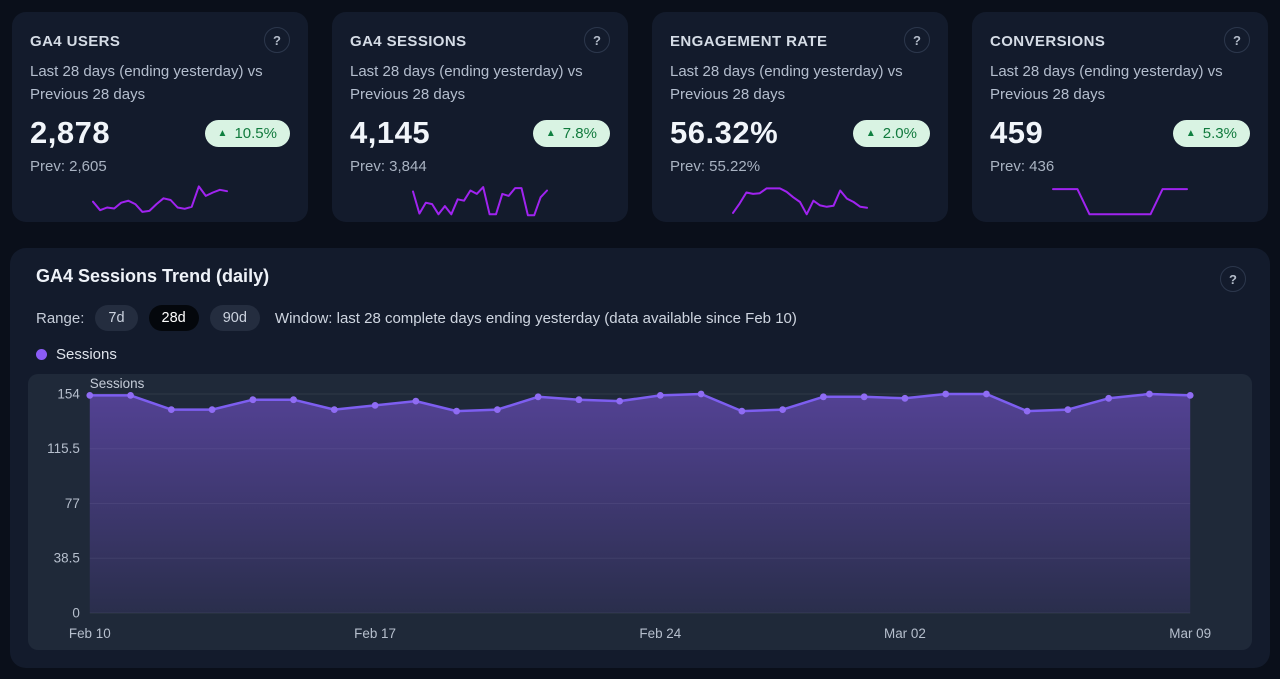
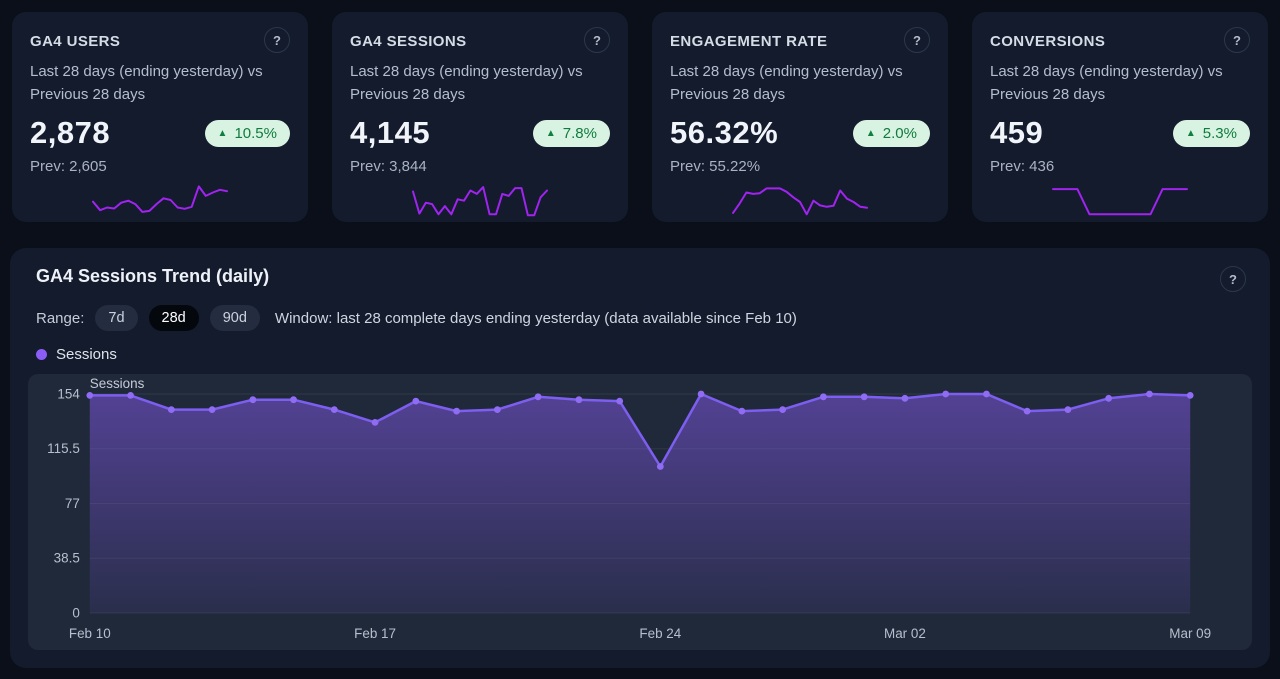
Feb 17: 146 -> 134
Feb 24: 153 -> 103
